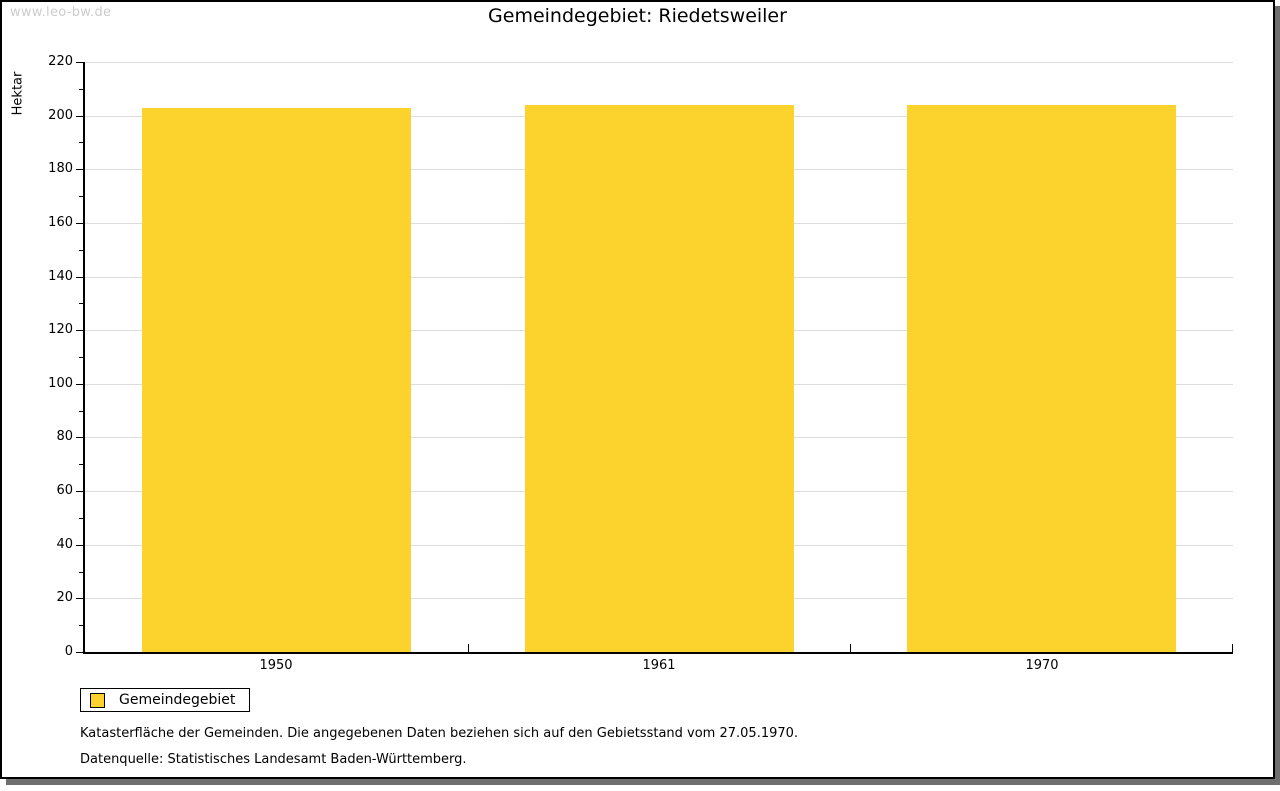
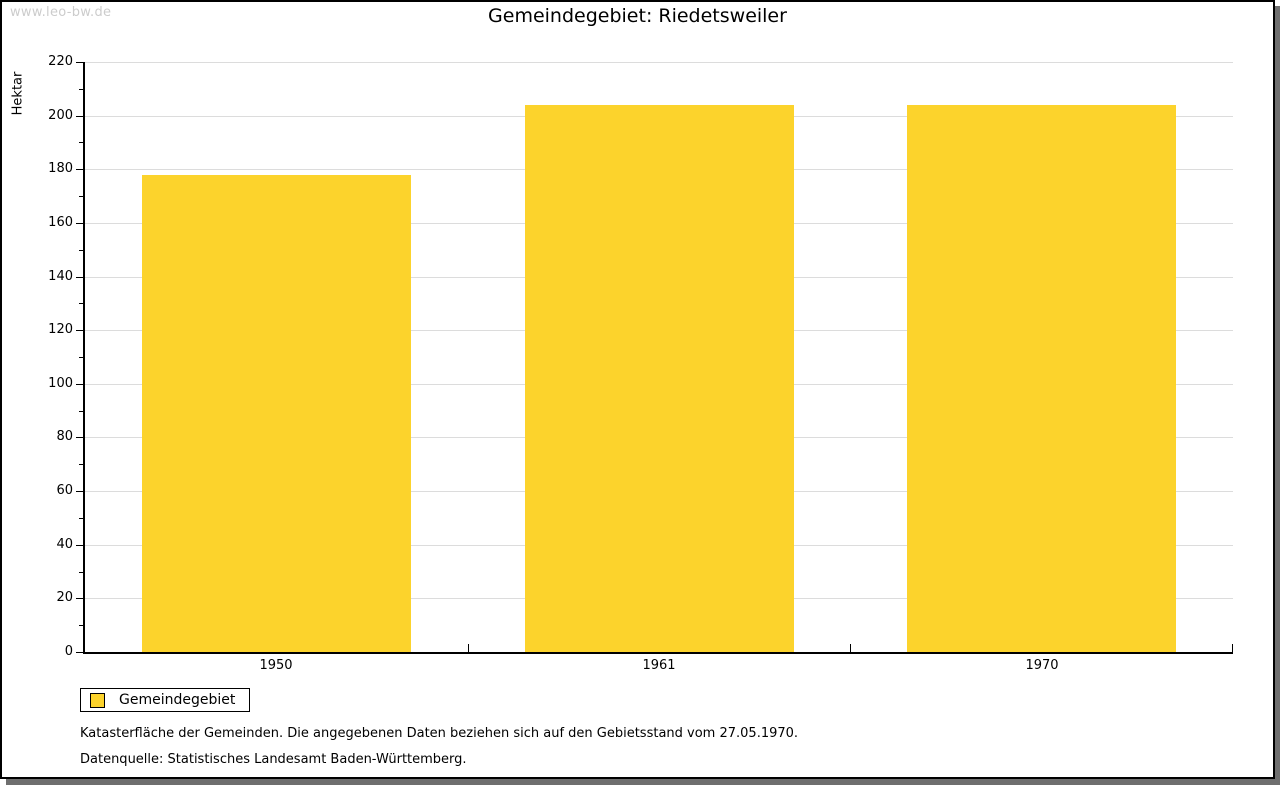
1950: 203 -> 178
